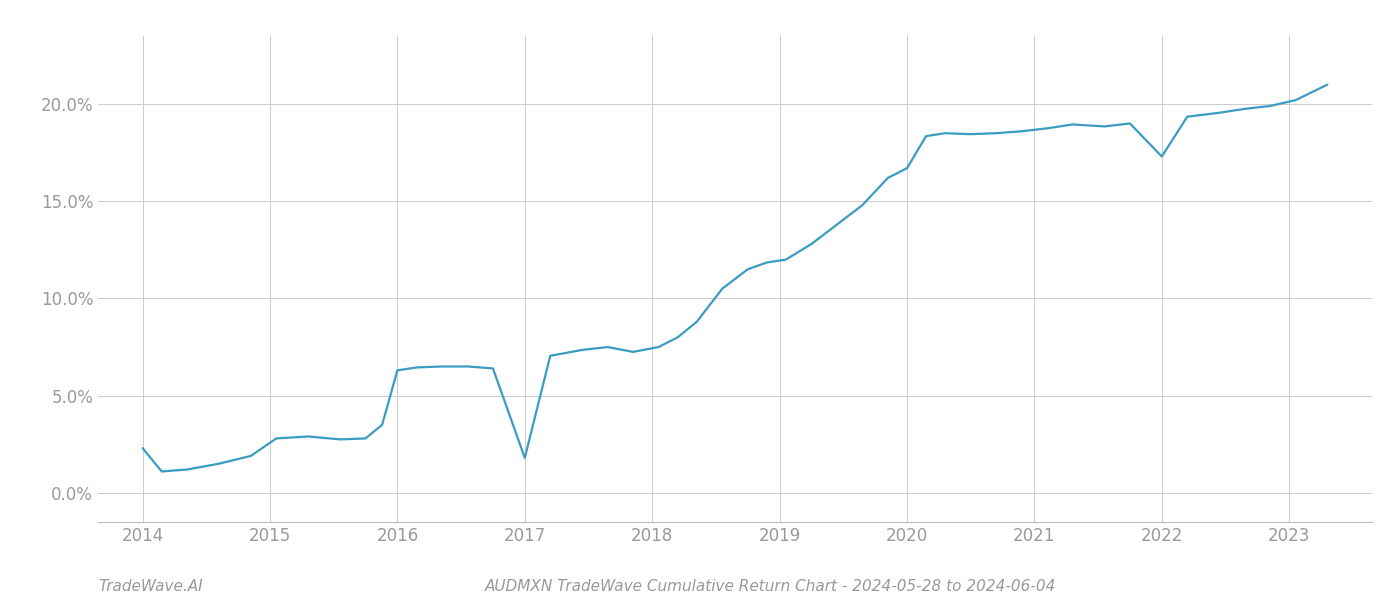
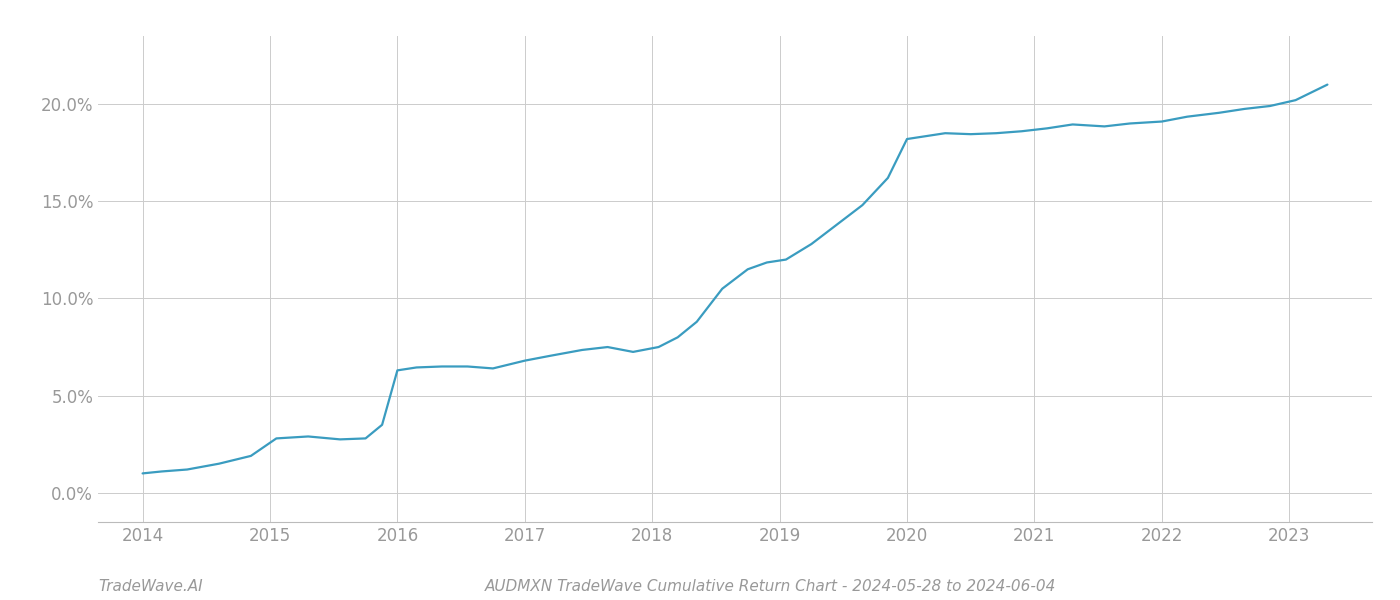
2014: 2.3% -> 1.0%
2017: 1.8% -> 6.8%
2020: 16.7% -> 18.2%
2022: 17.3% -> 19.1%
